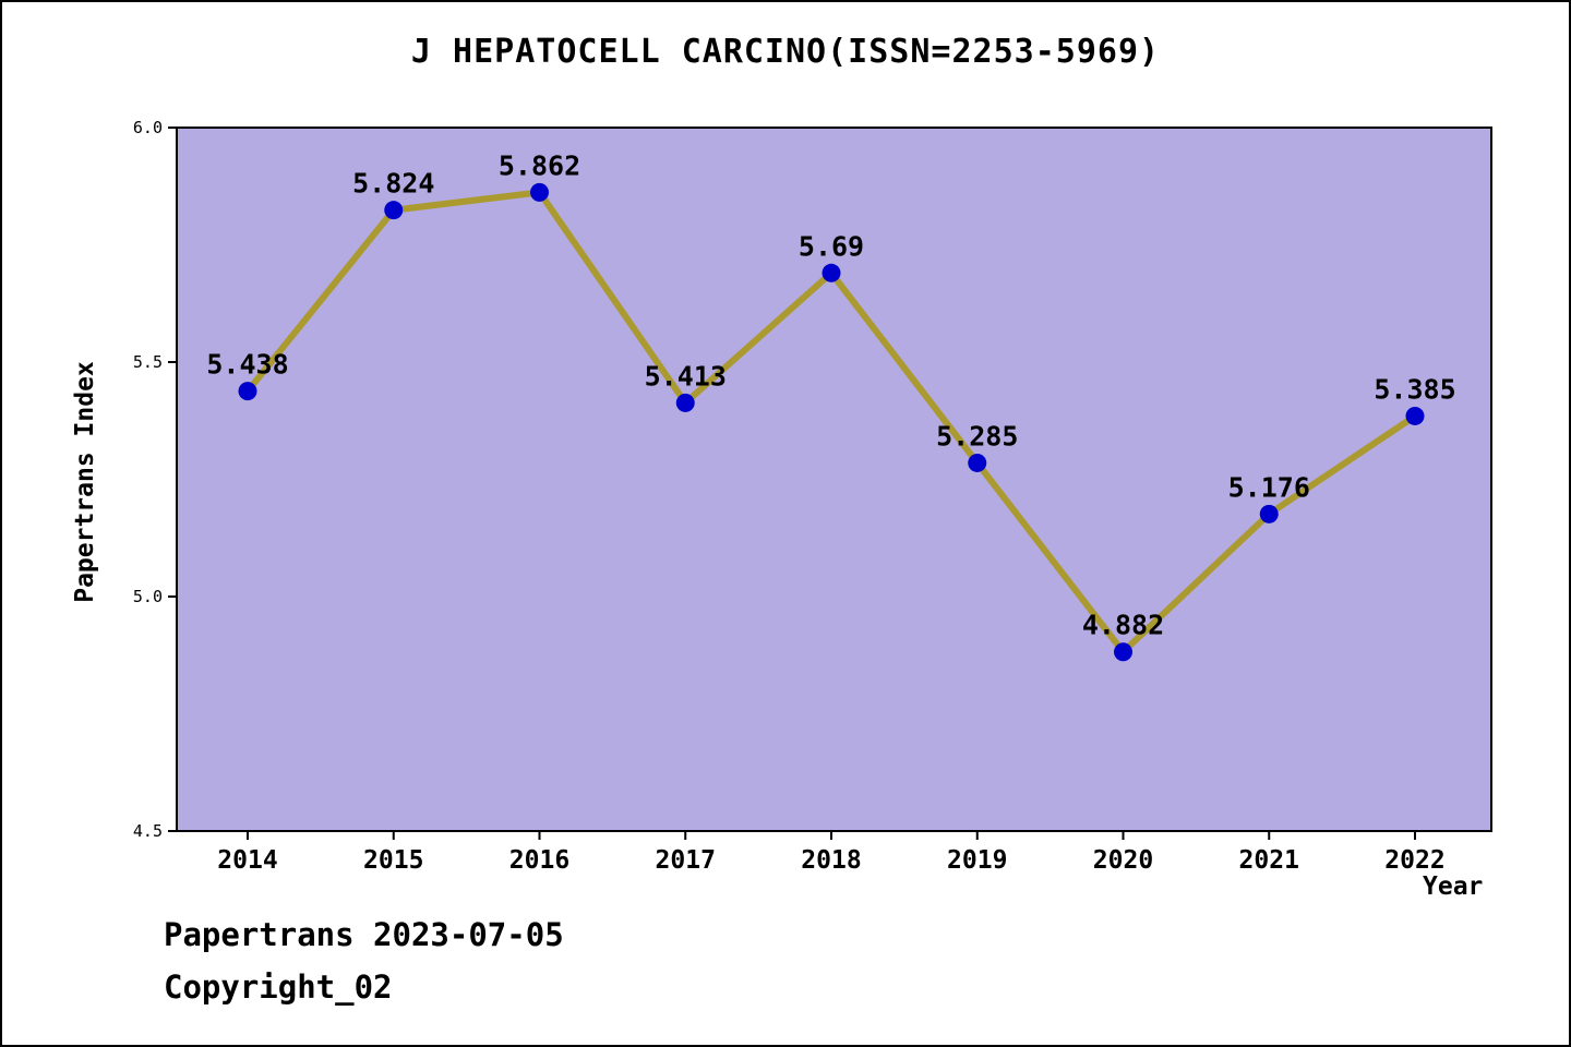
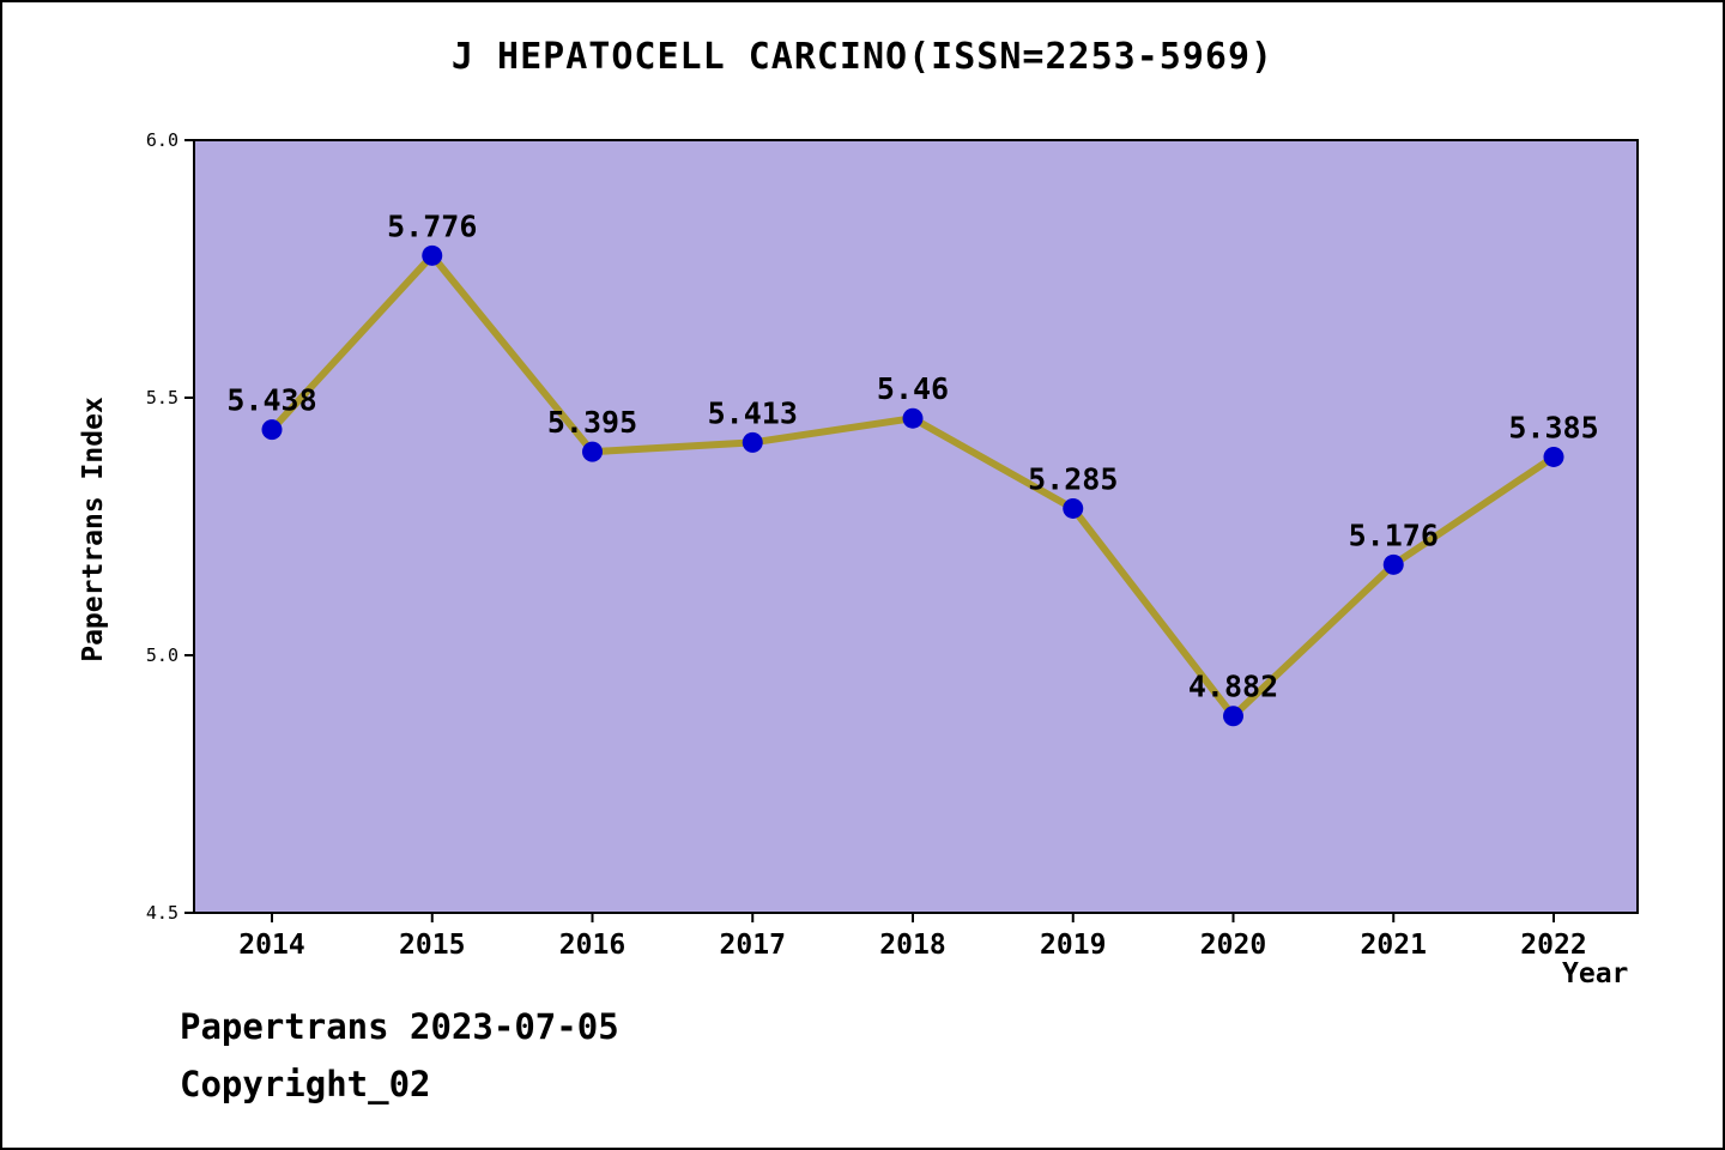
2015: 5.824 -> 5.776
2016: 5.862 -> 5.395
2018: 5.69 -> 5.46
